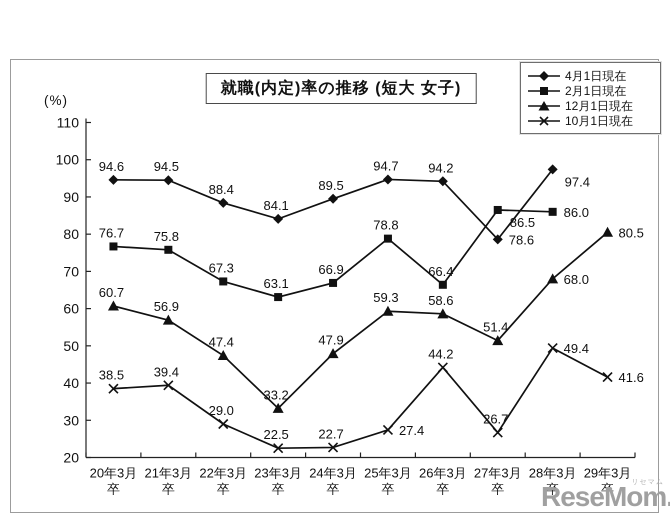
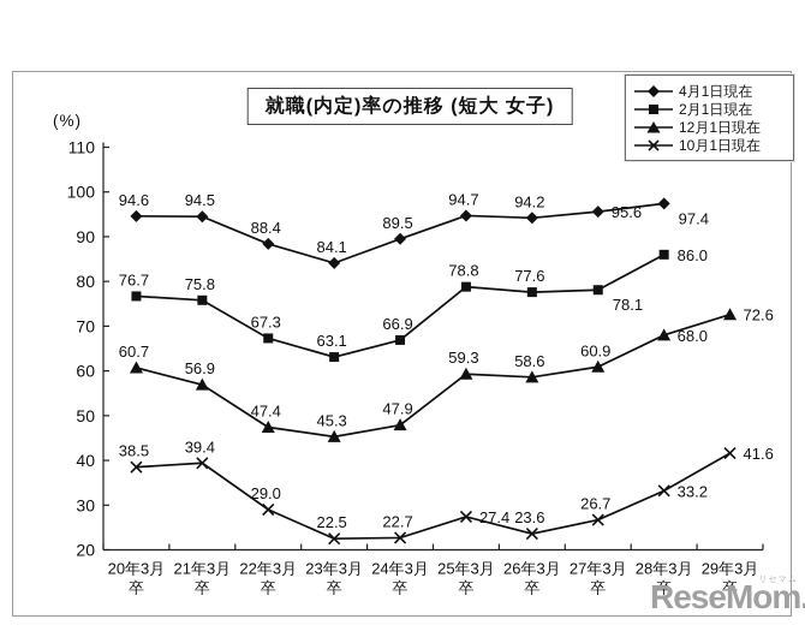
12月1日現在/23年3月: 33.2 -> 45.3
2月1日現在/26年3月: 66.4 -> 77.6
10月1日現在/26年3月: 44.2 -> 23.6
4月1日現在/27年3月: 78.6 -> 95.6
2月1日現在/27年3月: 86.5 -> 78.1
12月1日現在/27年3月: 51.4 -> 60.9
10月1日現在/28年3月: 49.4 -> 33.2
12月1日現在/29年3月: 80.5 -> 72.6
